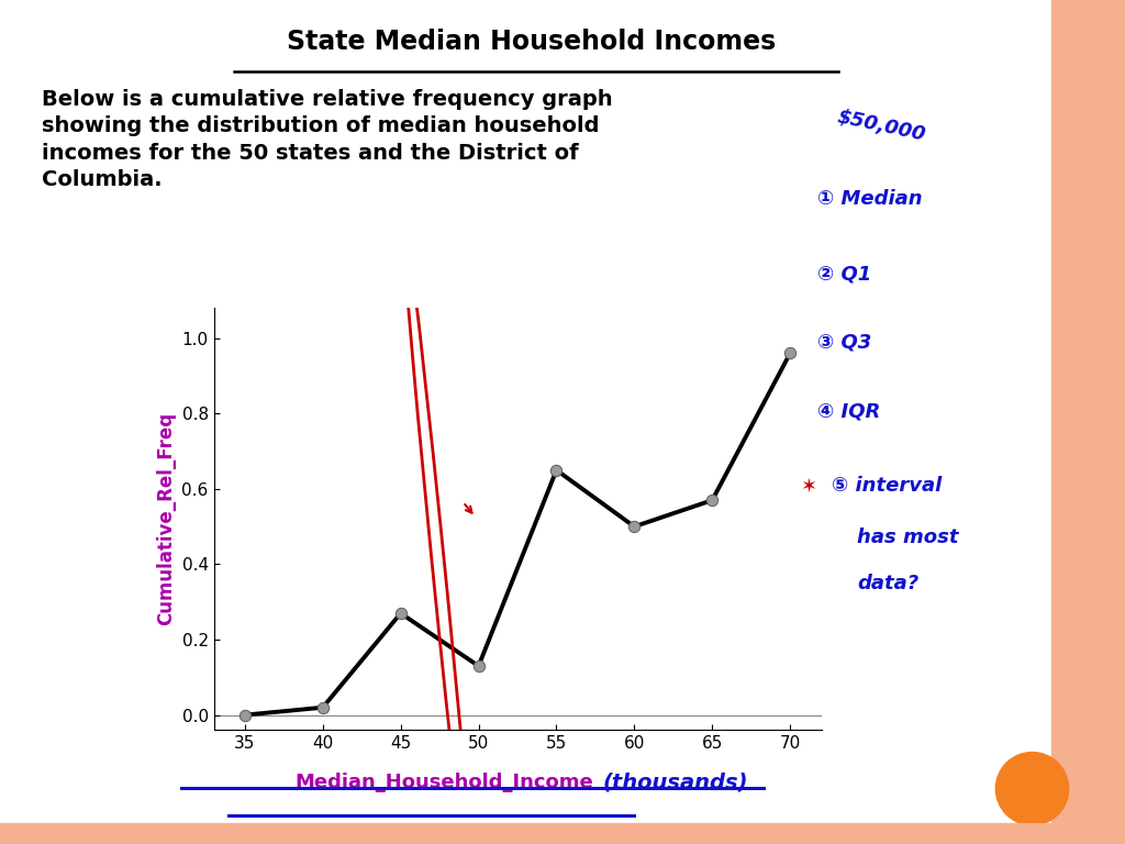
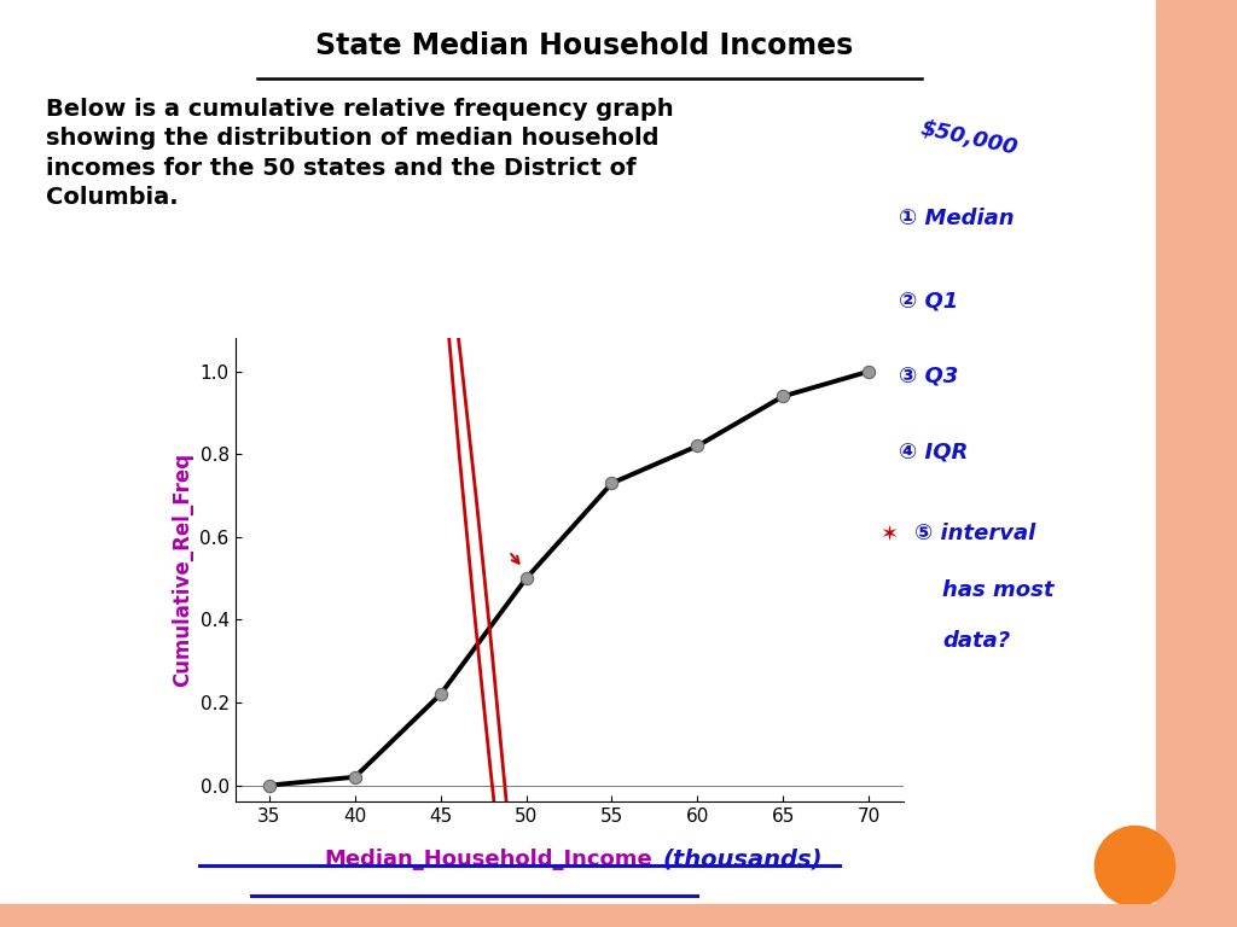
45: 0.27 -> 0.22
50: 0.13 -> 0.50
55: 0.65 -> 0.73
60: 0.50 -> 0.82
65: 0.57 -> 0.94
70: 0.96 -> 1.00
